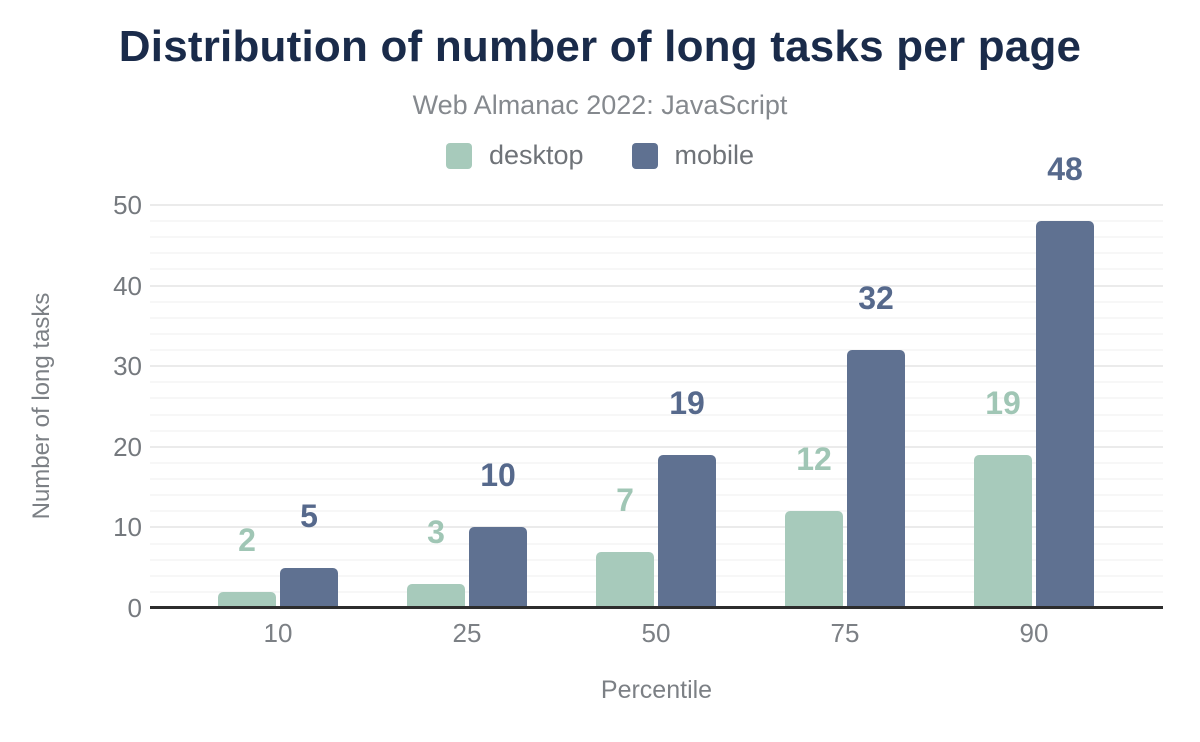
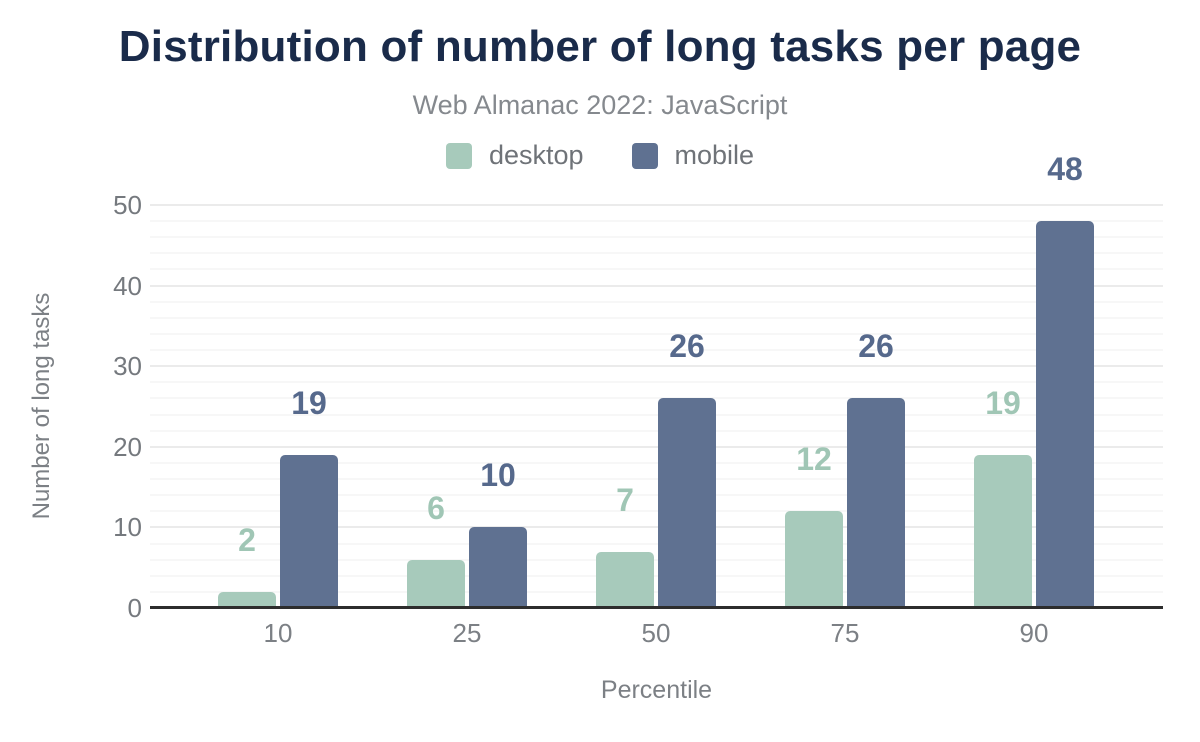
mobile/10: 5 -> 19
desktop/25: 3 -> 6
mobile/50: 19 -> 26
mobile/75: 32 -> 26
